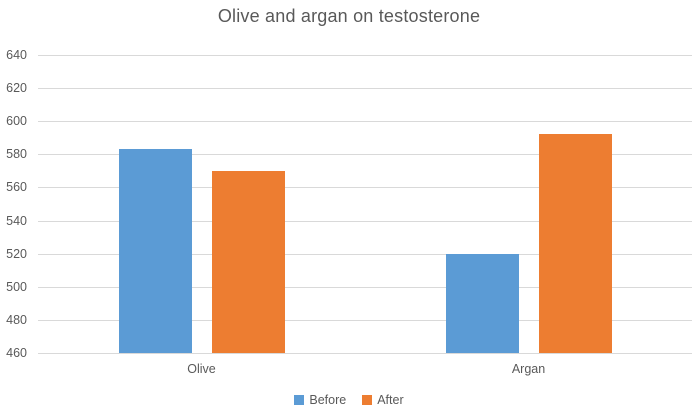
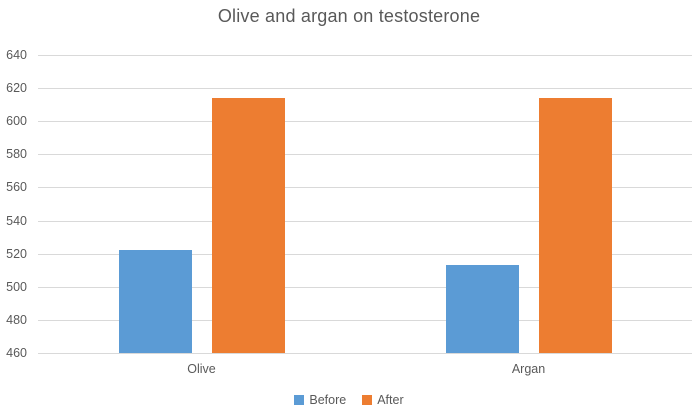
Before/Olive: 583 -> 522
After/Olive: 570 -> 614
Before/Argan: 520 -> 513
After/Argan: 592 -> 614
